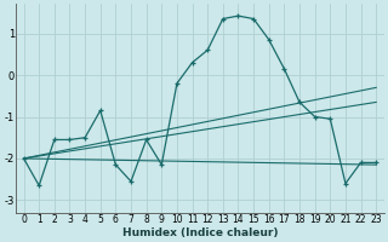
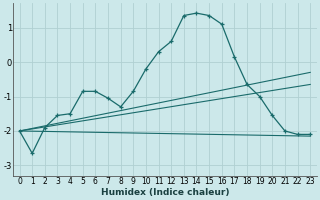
2: -1.55 -> -1.90
6: -2.15 -> -0.85
7: -2.55 -> -1.05
8: -1.55 -> -1.30
9: -2.15 -> -0.85
16: 0.85 -> 1.10
20: -1.05 -> -1.55
21: -2.60 -> -2.00
